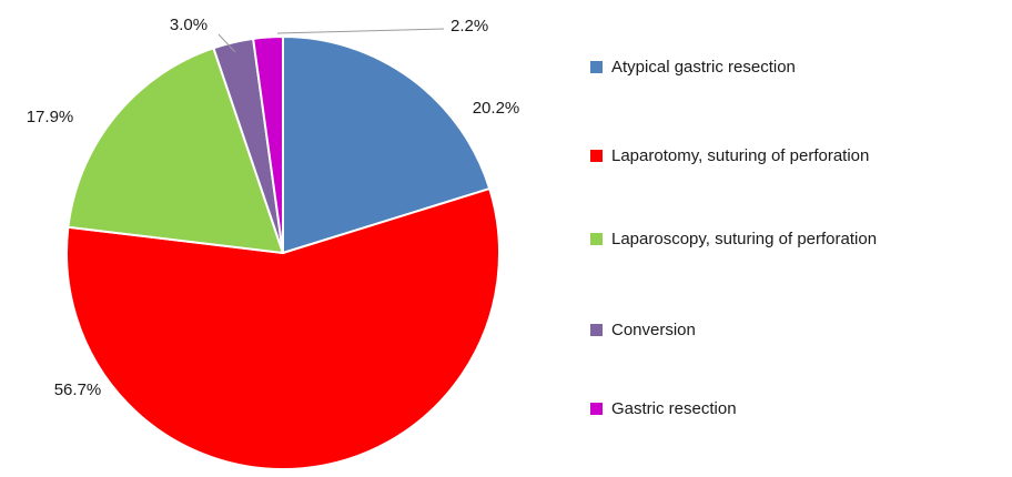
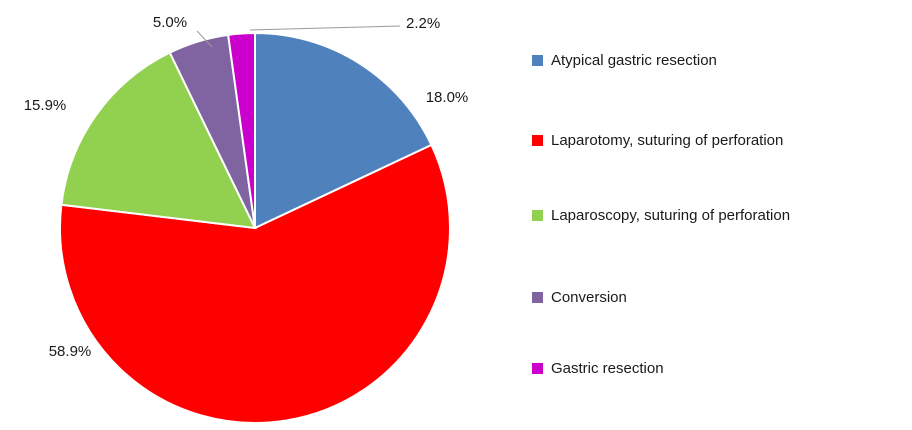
Atypical gastric resection: 20.2% -> 18.0%
Laparotomy, suturing of perforation: 56.7% -> 58.9%
Laparoscopy, suturing of perforation: 17.9% -> 15.9%
Conversion: 3.0% -> 5.0%
